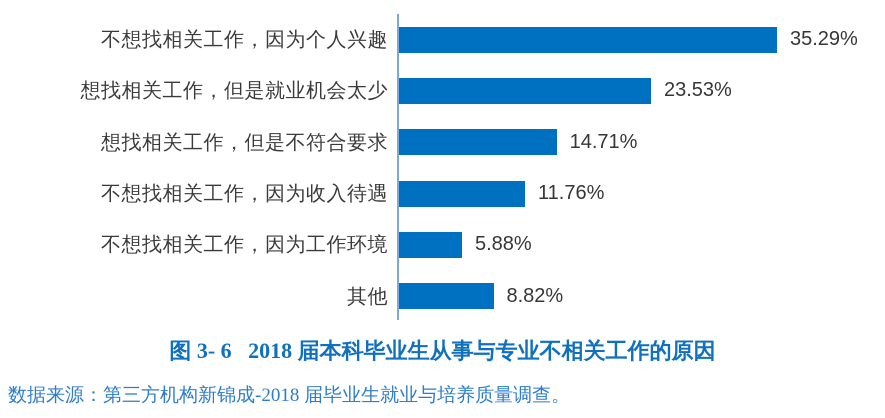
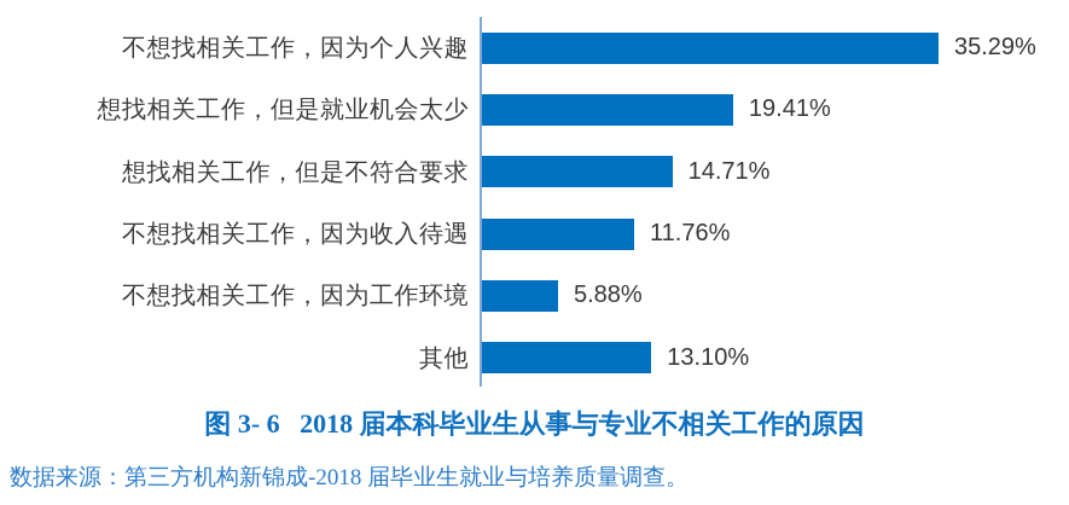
想找相关工作，但是就业机会太少: 23.53% -> 19.41%
其他: 8.82% -> 13.10%
